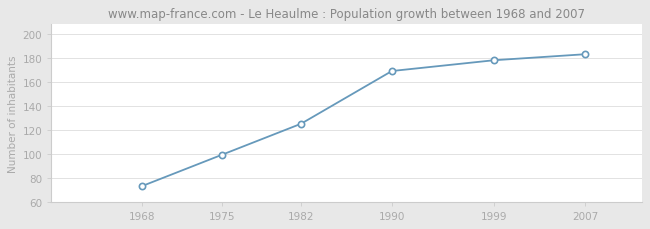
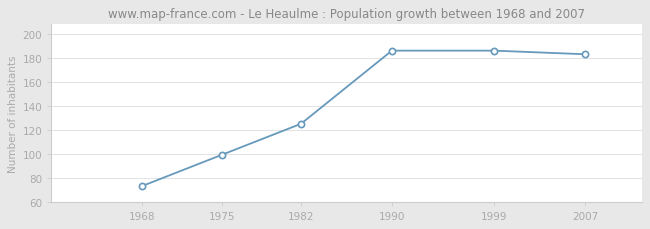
1990: 169 -> 186
1999: 178 -> 186
